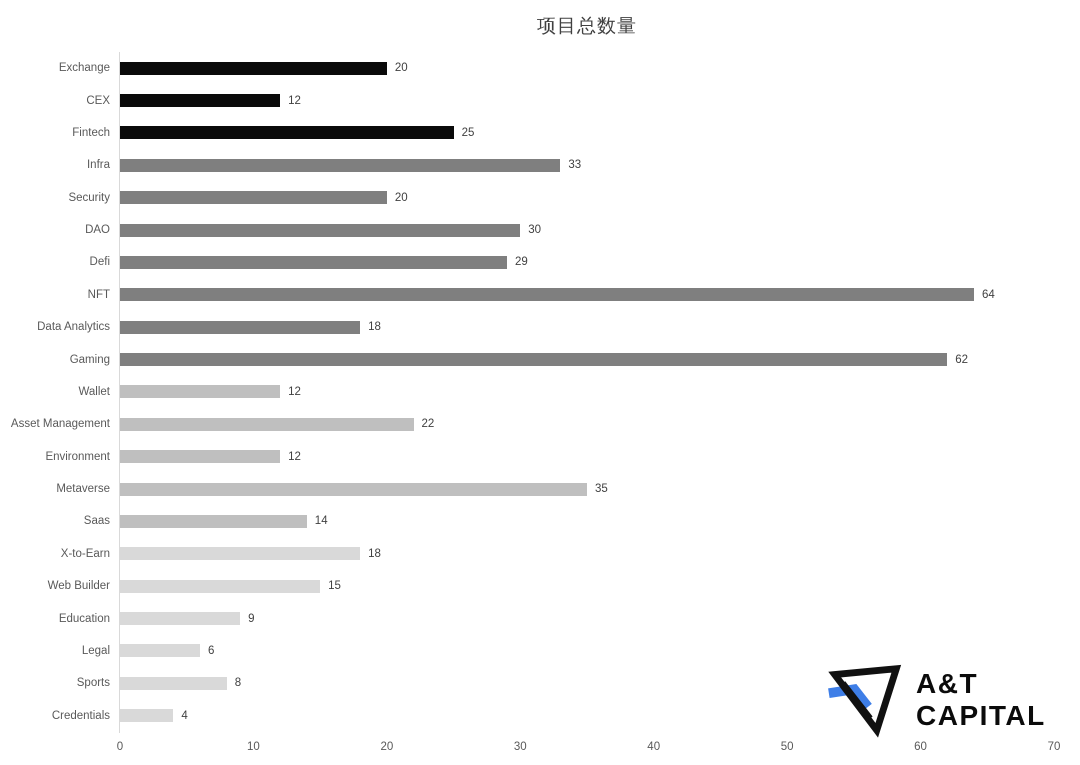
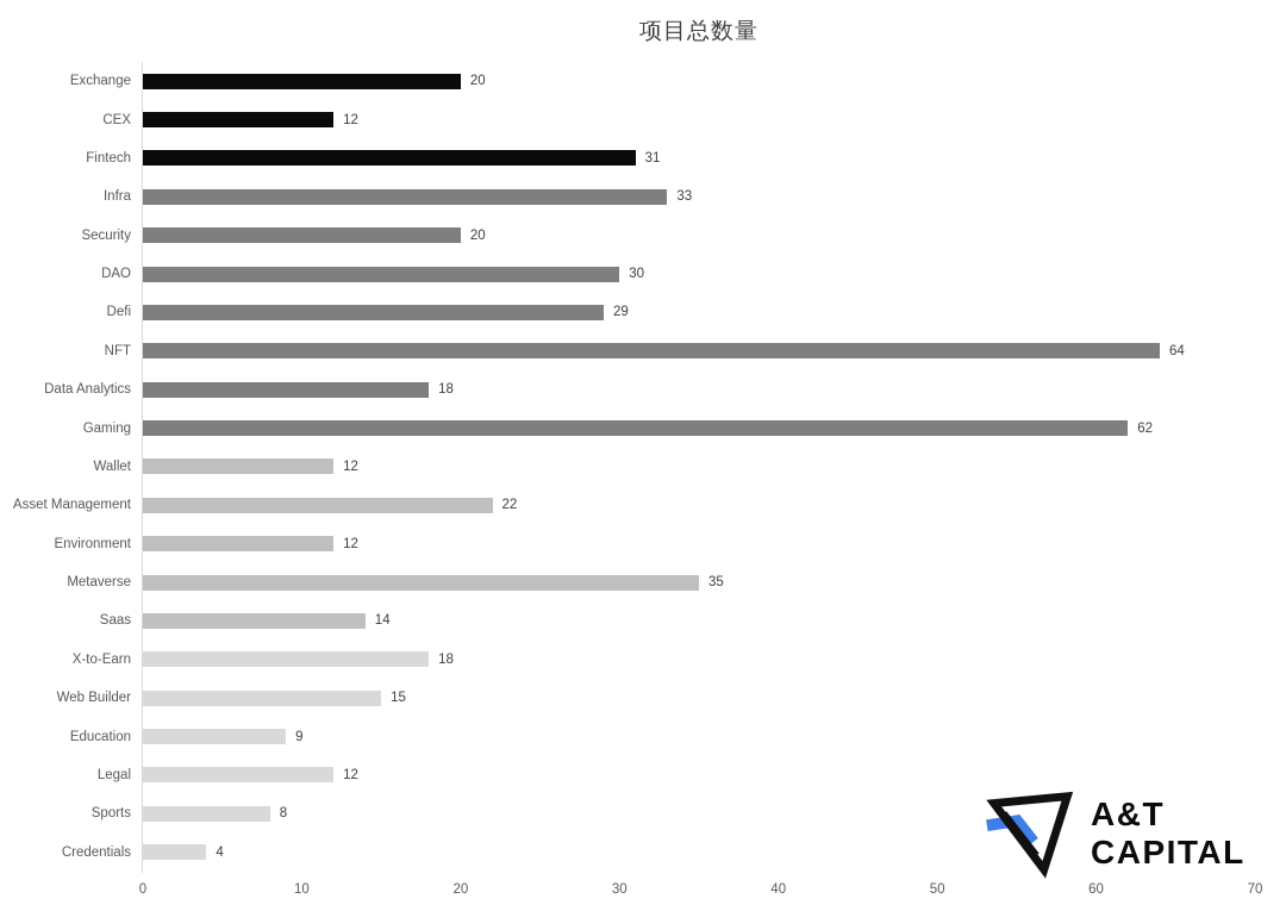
Fintech: 25 -> 31
Legal: 6 -> 12
